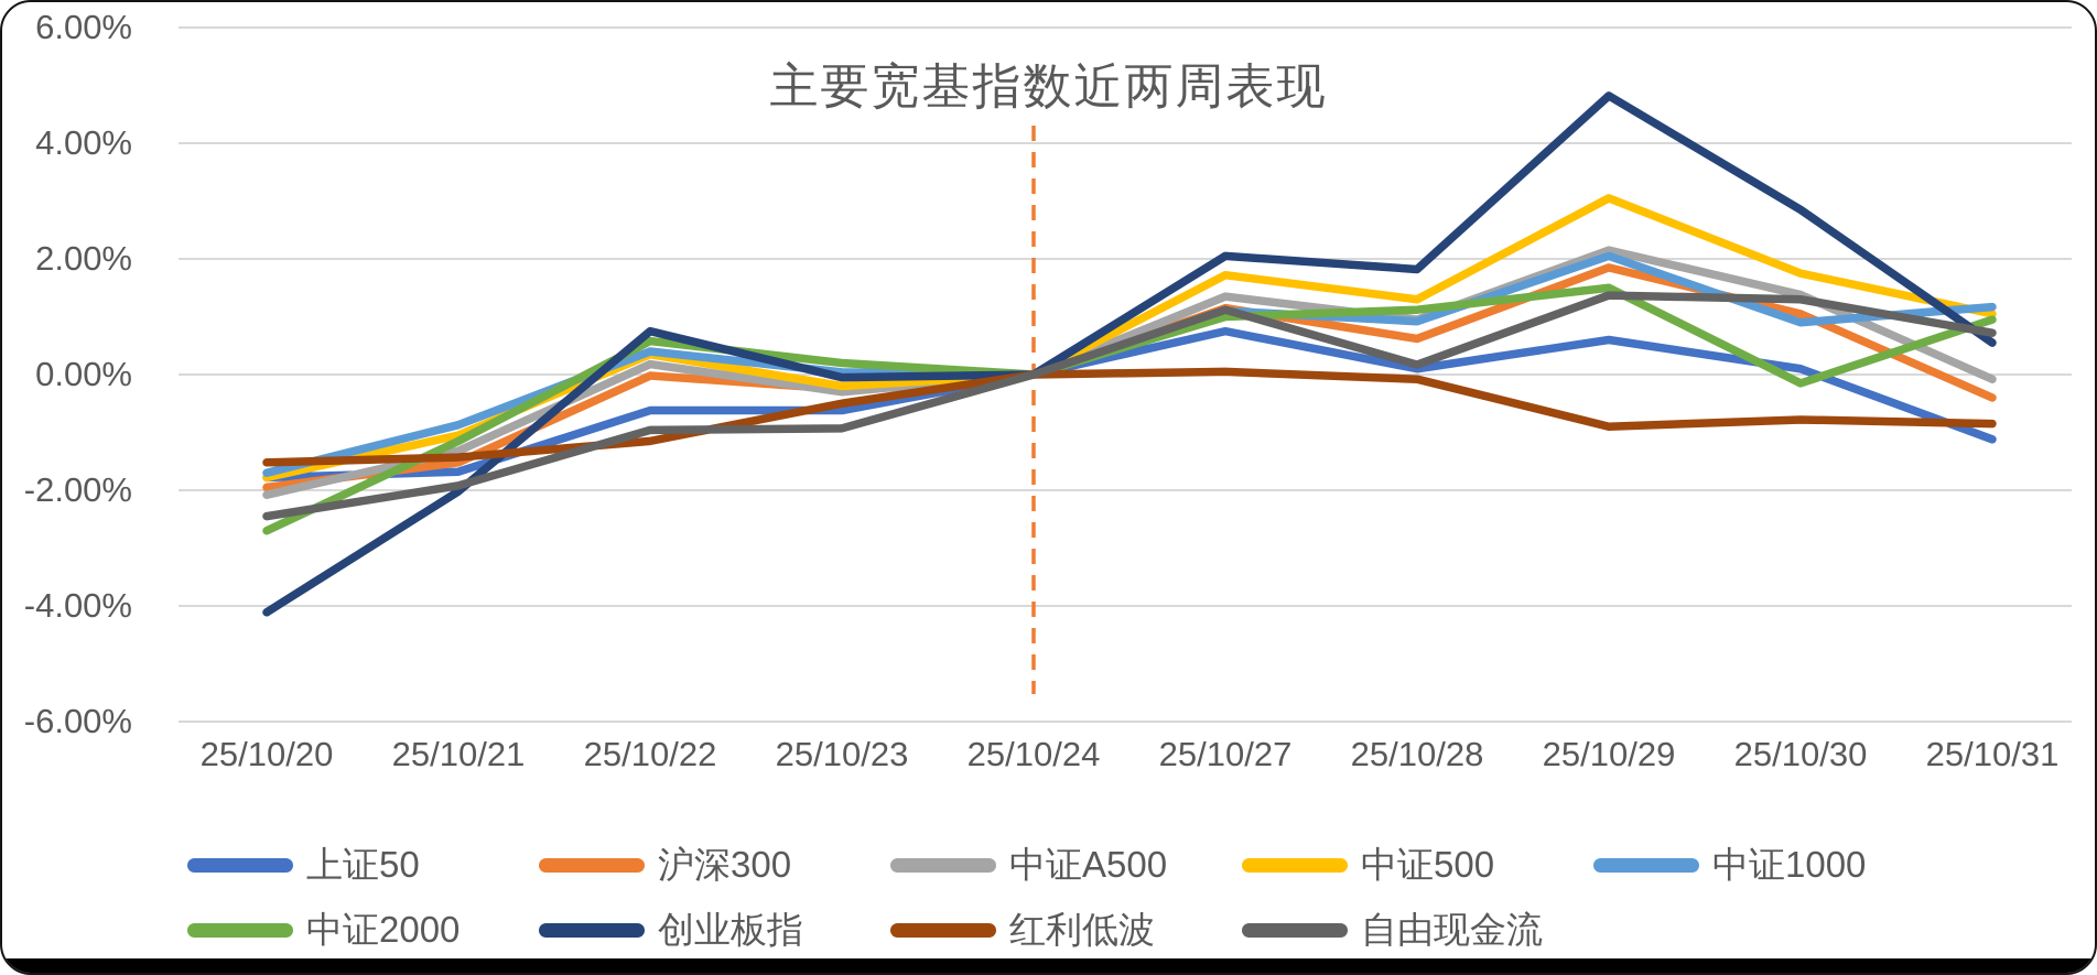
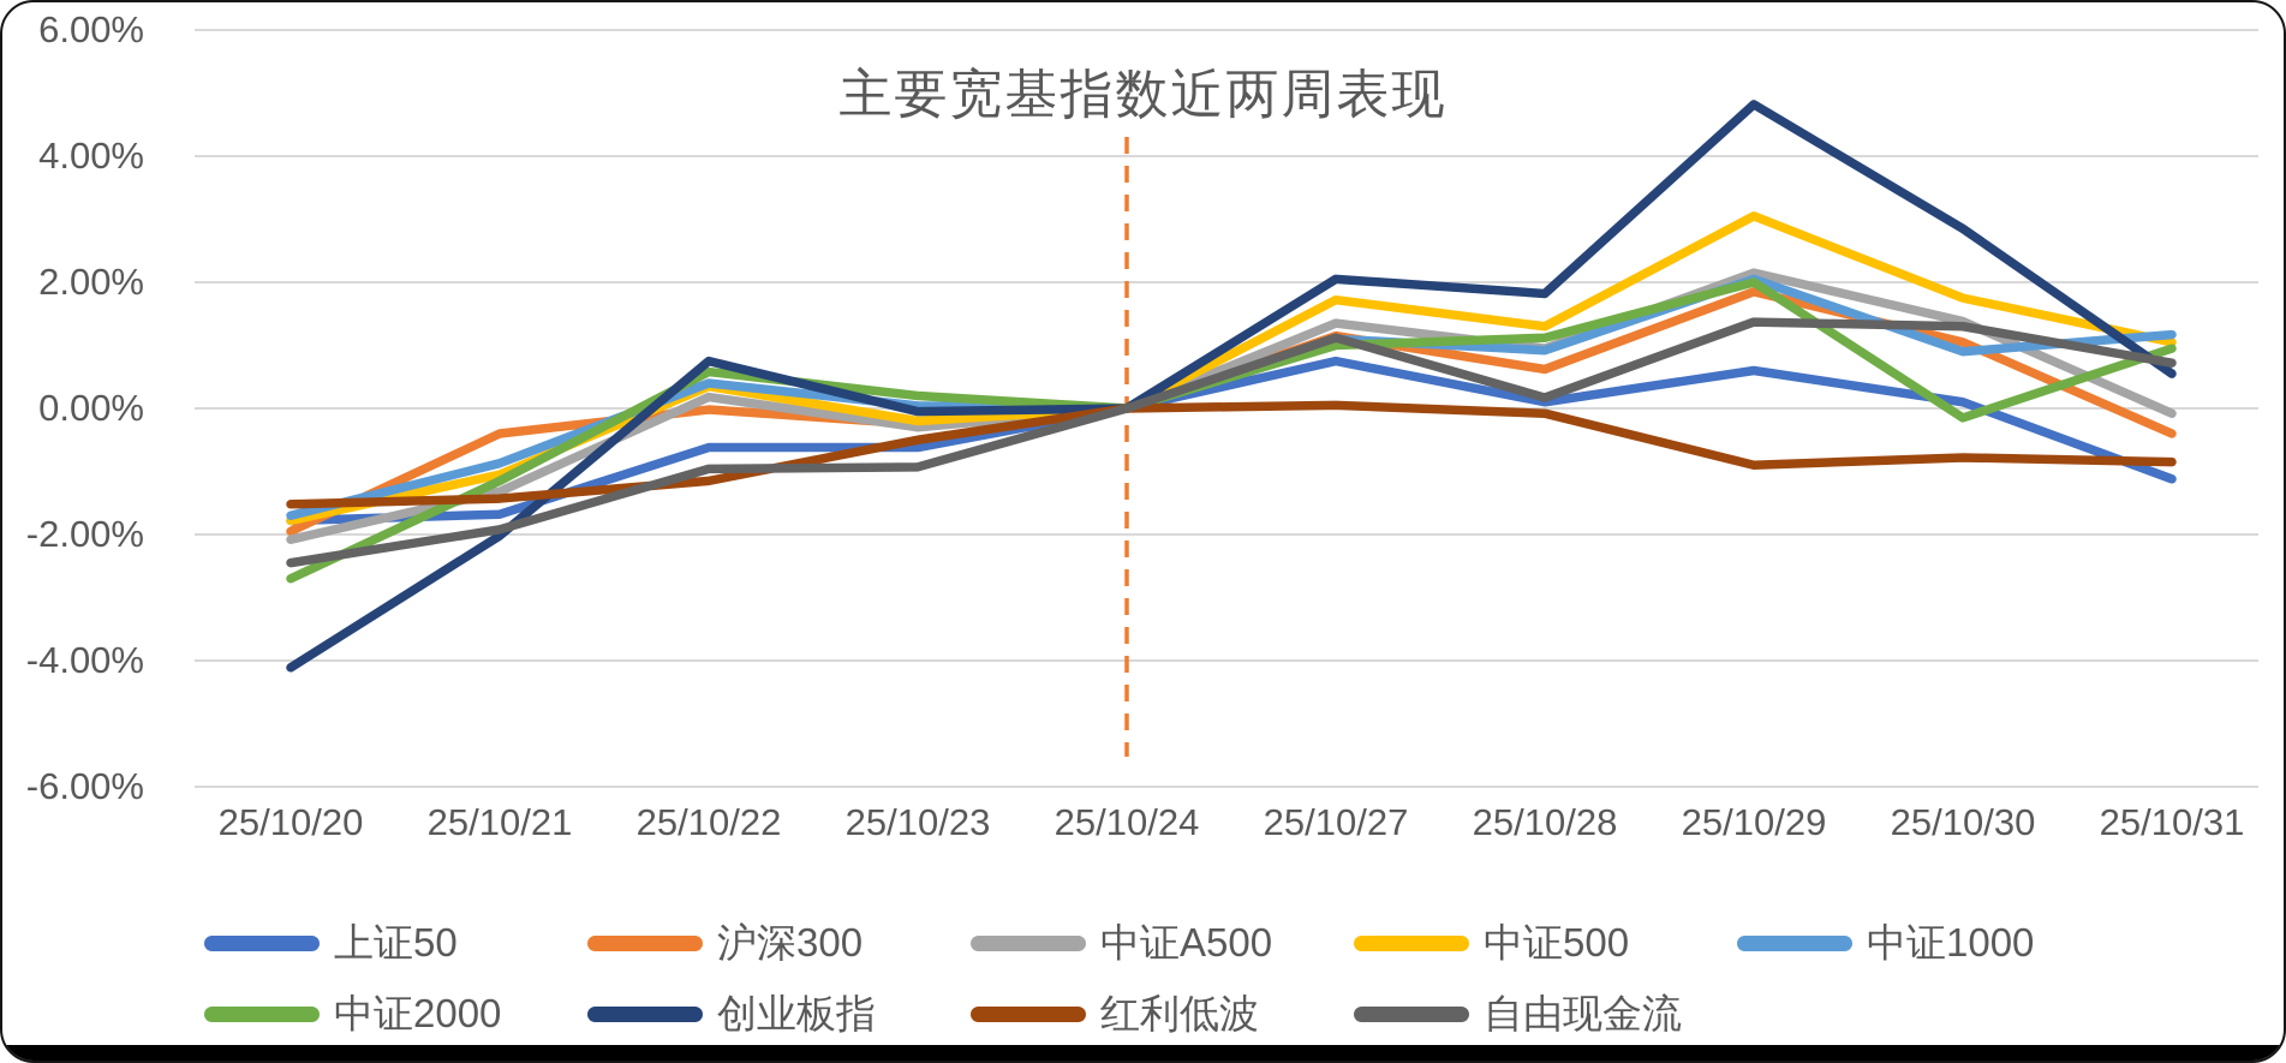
沪深300/25/10/21: -1.5% -> -0.4%
中证2000/25/10/29: 1.5% -> 2.0%
